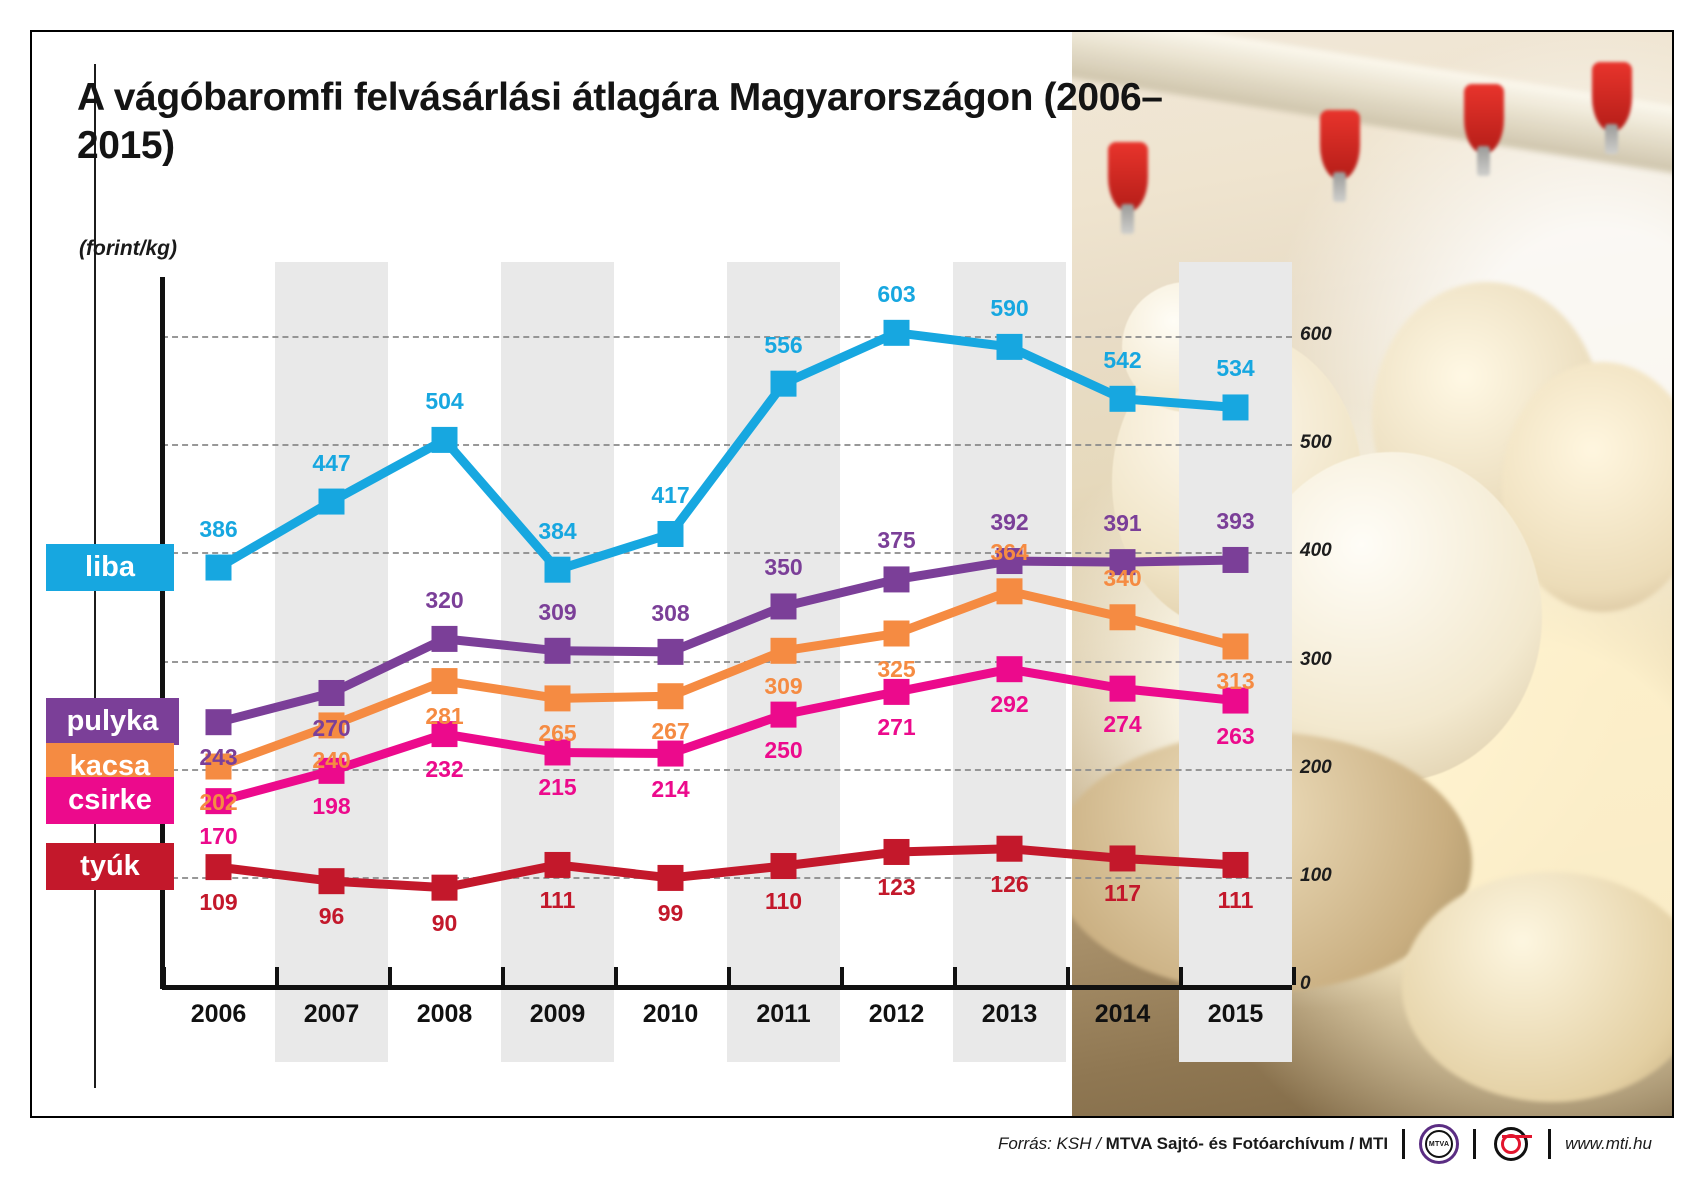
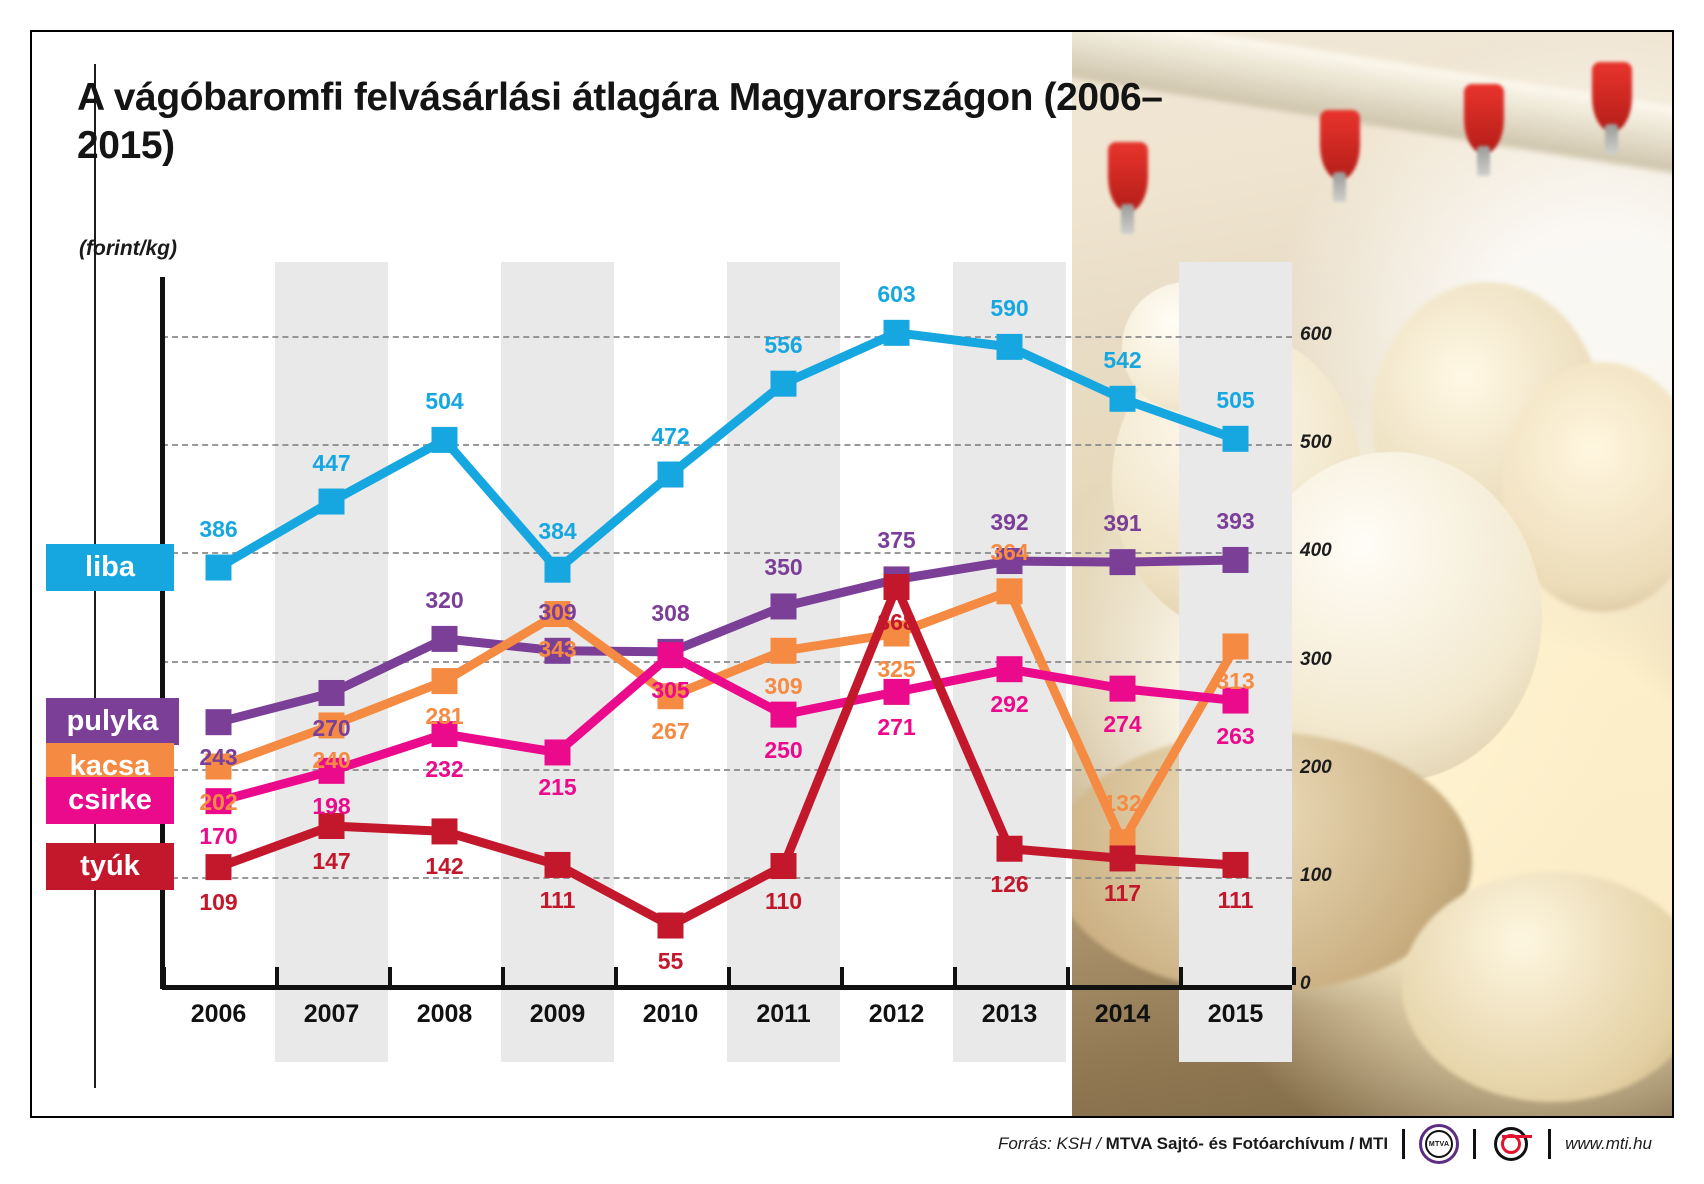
tyúk/2007: 96 -> 147
tyúk/2008: 90 -> 142
kacsa/2009: 265 -> 343
liba/2010: 417 -> 472
csirke/2010: 214 -> 305
tyúk/2010: 99 -> 55
tyúk/2012: 123 -> 368
kacsa/2014: 340 -> 132
liba/2015: 534 -> 505
